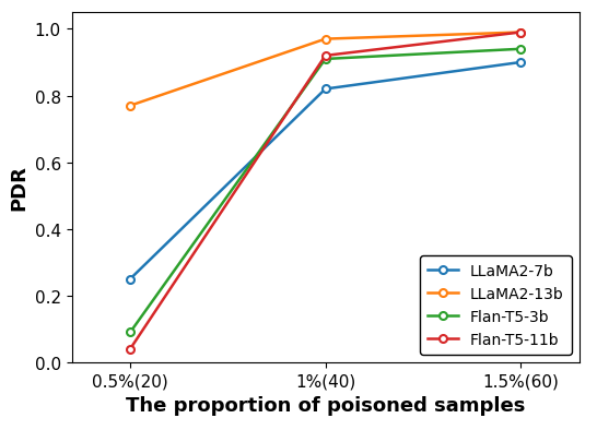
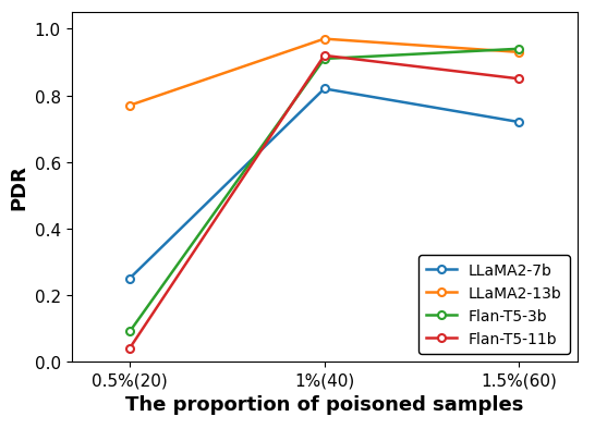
LLaMA2-7b/1.5%(60): 0.90 -> 0.72
LLaMA2-13b/1.5%(60): 0.99 -> 0.93
Flan-T5-11b/1.5%(60): 0.99 -> 0.85
